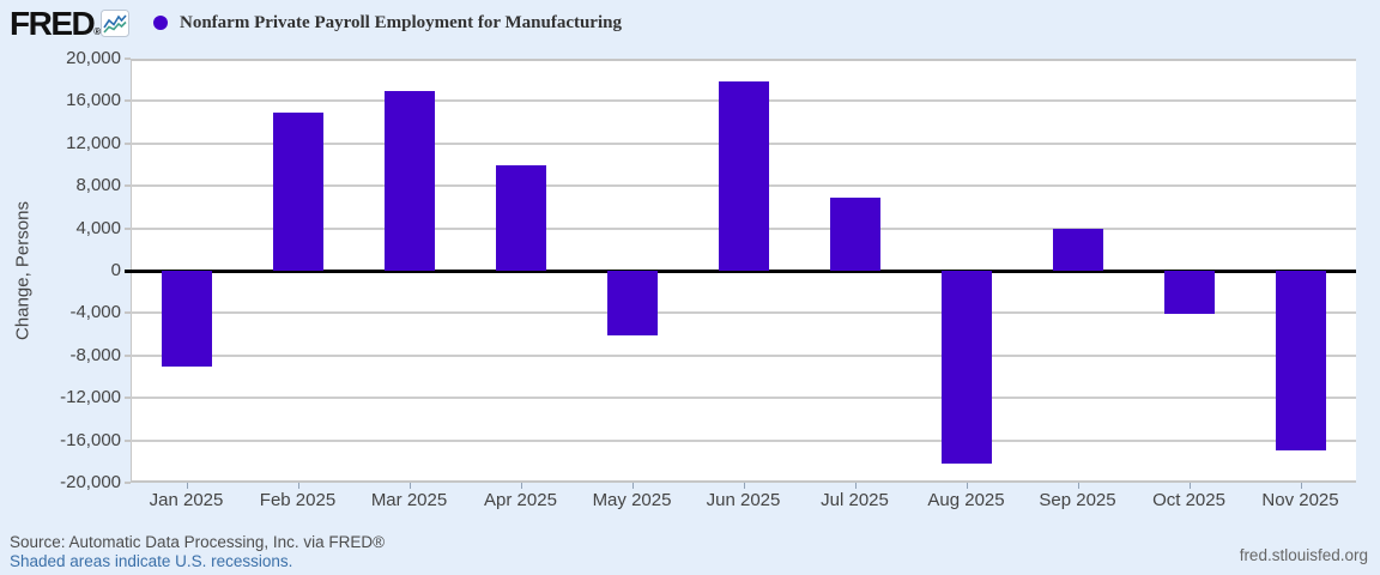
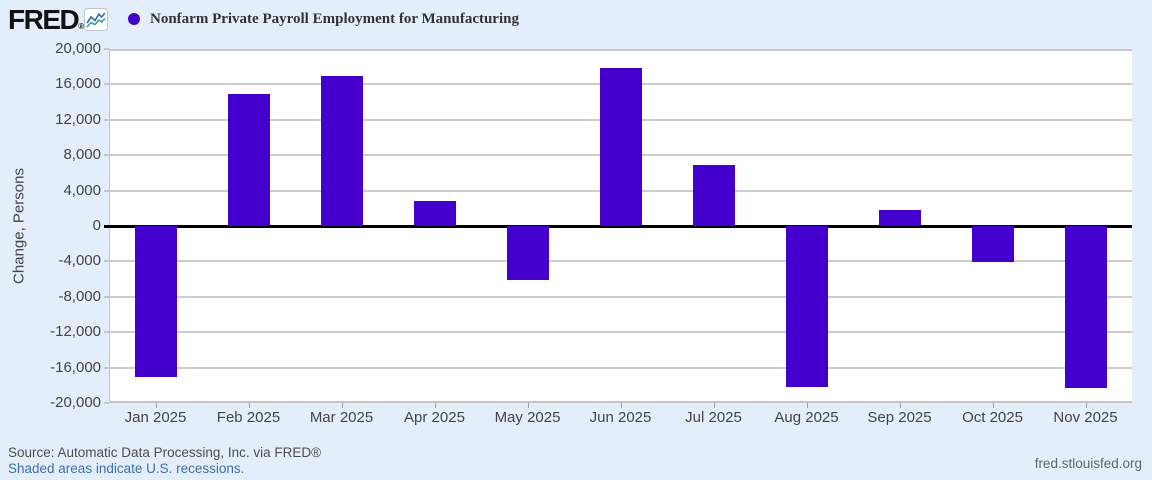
Jan 2025: -9000 -> -17000
Apr 2025: 10000 -> 3000
Sep 2025: 4000 -> 2000
Nov 2025: -17000 -> -18000
